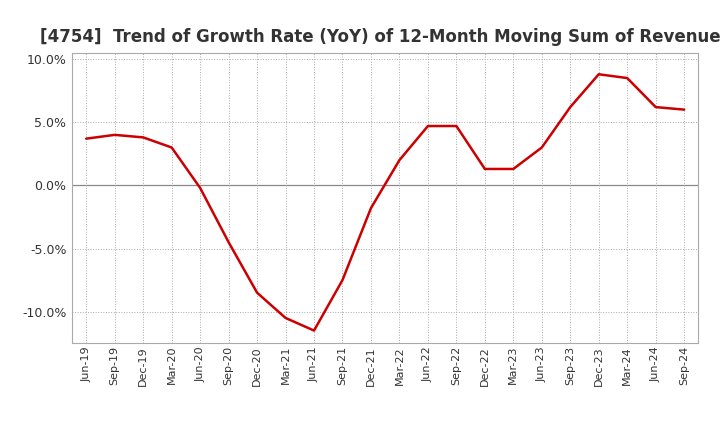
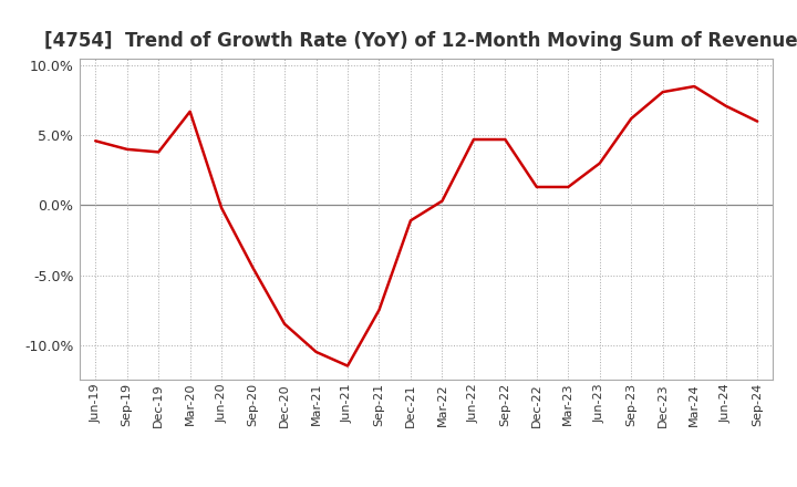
Jun-19: 3.7% -> 4.6%
Mar-20: 3.0% -> 6.7%
Dec-21: -1.8% -> -1.1%
Mar-22: 2.0% -> 0.3%
Dec-23: 8.8% -> 8.1%
Jun-24: 6.2% -> 7.1%
